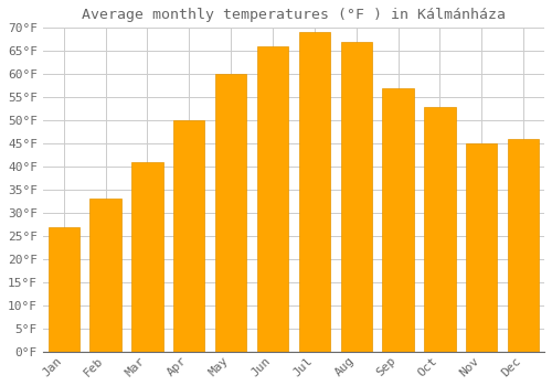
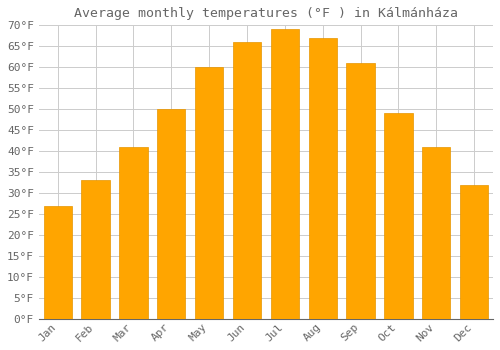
Sep: 57°F -> 61°F
Oct: 53°F -> 49°F
Nov: 45°F -> 41°F
Dec: 46°F -> 32°F
